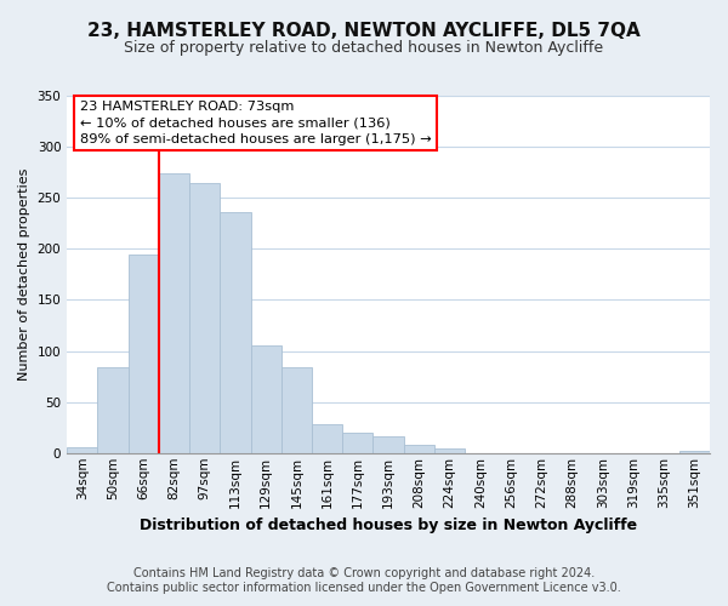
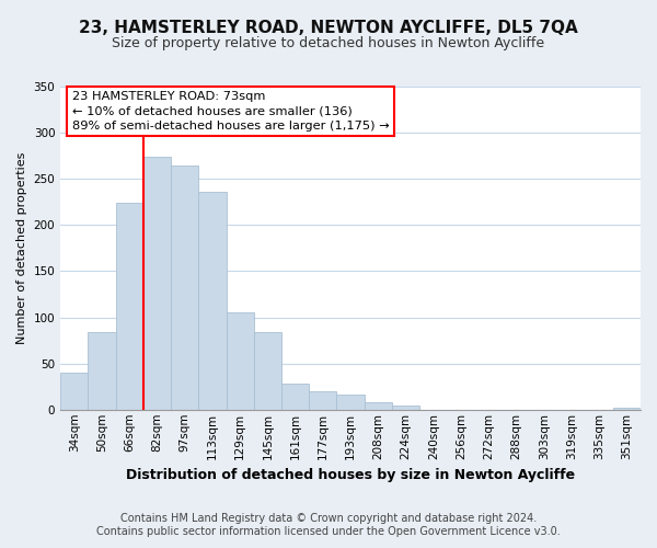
34sqm: 6 -> 40
66sqm: 194 -> 224
